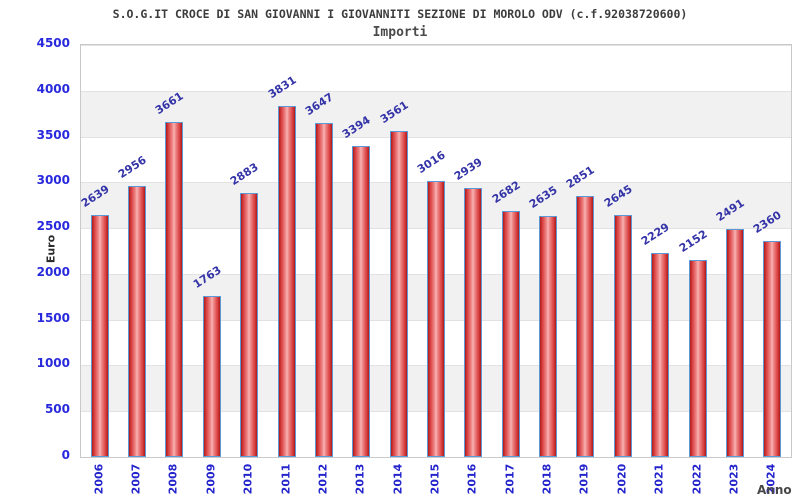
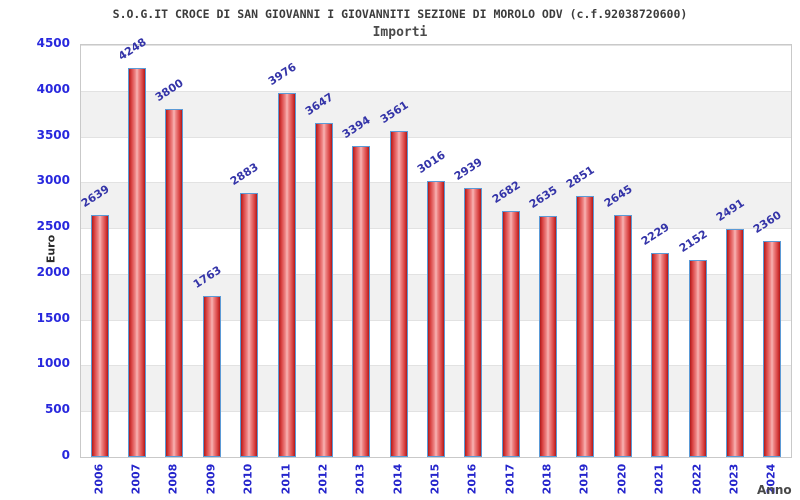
2007: 2956 -> 4248
2008: 3661 -> 3800
2011: 3831 -> 3976
